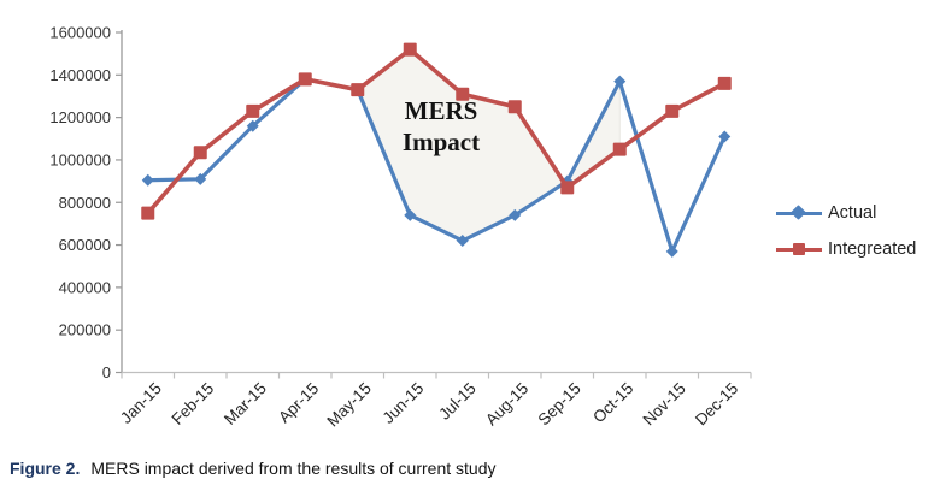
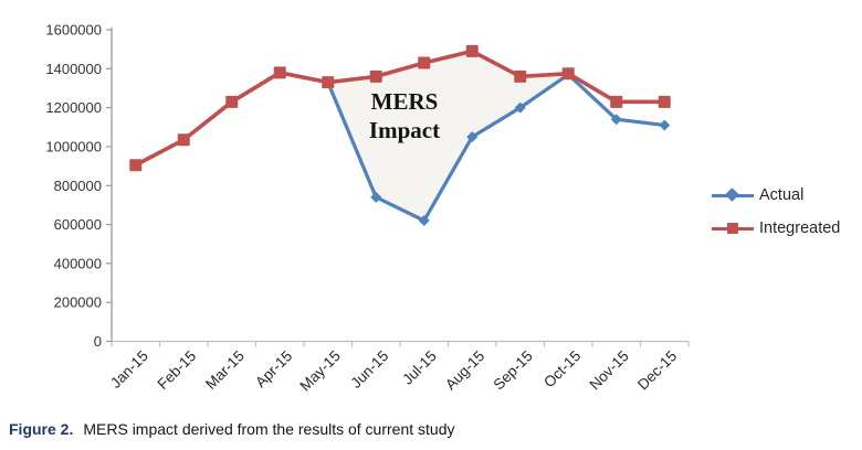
Integreated/Jan-15: 750000 -> 900000
Actual/Feb-15: 910000 -> 1040000
Actual/Mar-15: 1160000 -> 1230000
Integreated/Jun-15: 1520000 -> 1360000
Integreated/Jul-15: 1310000 -> 1430000
Actual/Aug-15: 740000 -> 1050000
Integreated/Aug-15: 1250000 -> 1490000
Actual/Sep-15: 900000 -> 1200000
Integreated/Sep-15: 870000 -> 1360000
Integreated/Oct-15: 1050000 -> 1380000
Actual/Nov-15: 570000 -> 1140000
Integreated/Dec-15: 1360000 -> 1230000
